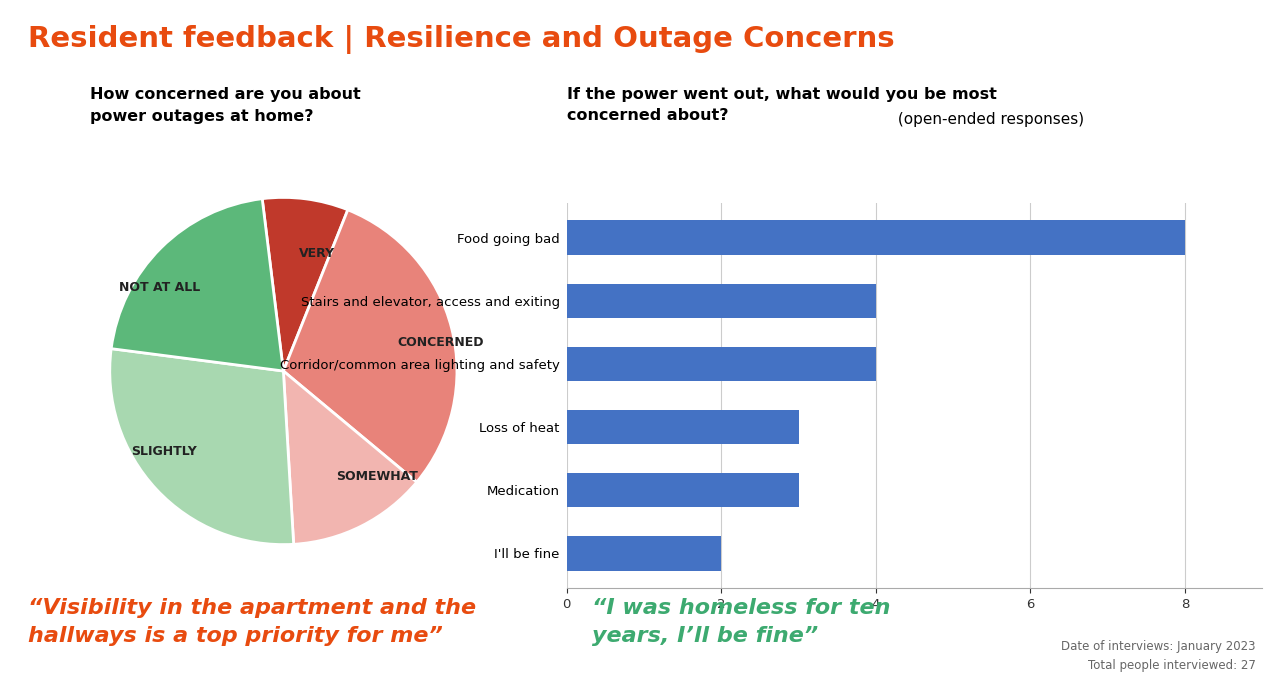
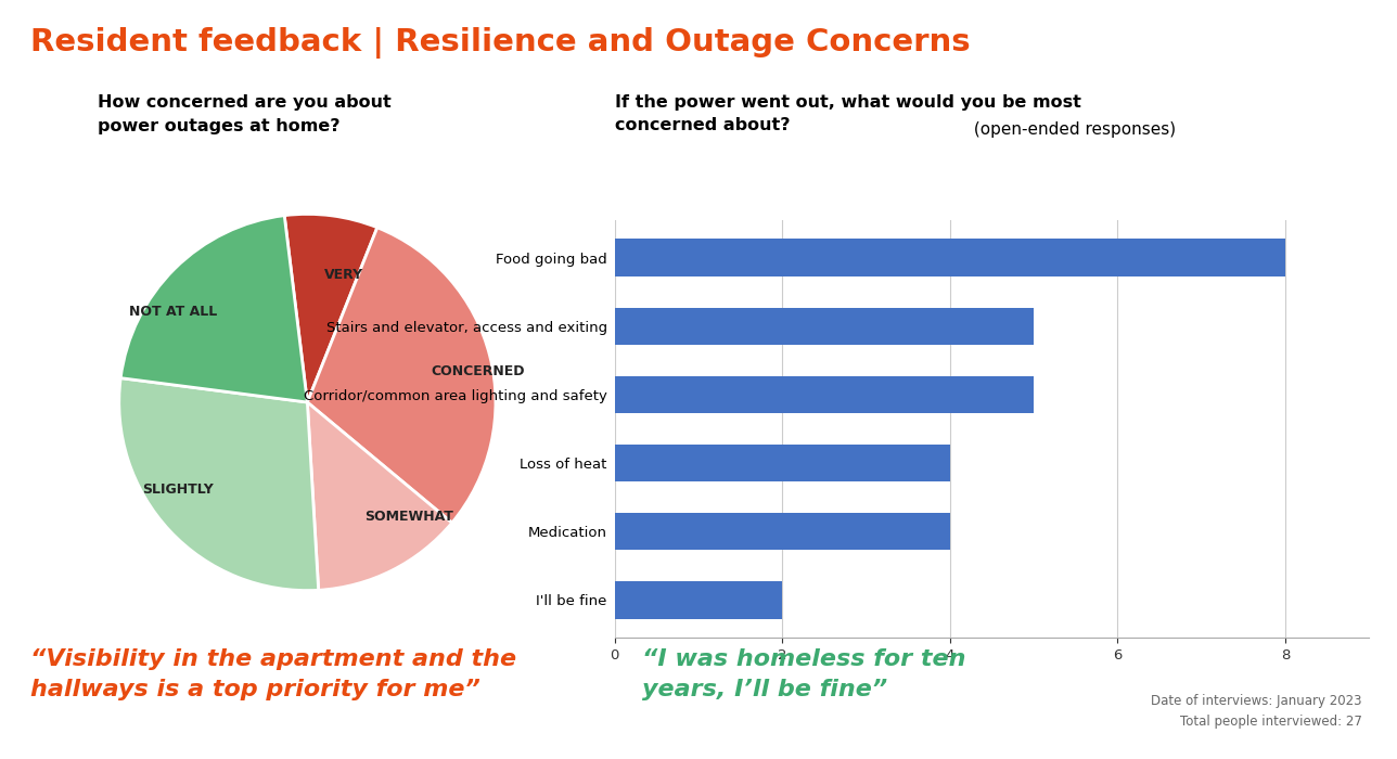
Stairs and elevator, access and exiting: 4 -> 5
Corridor/common area lighting and safety: 4 -> 5
Loss of heat: 3 -> 4
Medication: 3 -> 4
